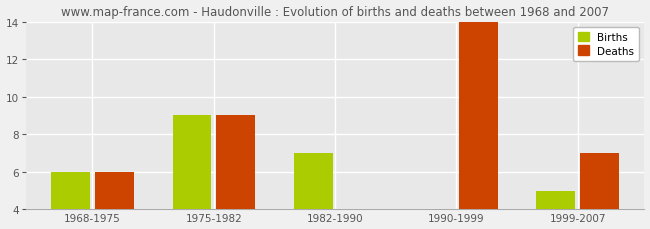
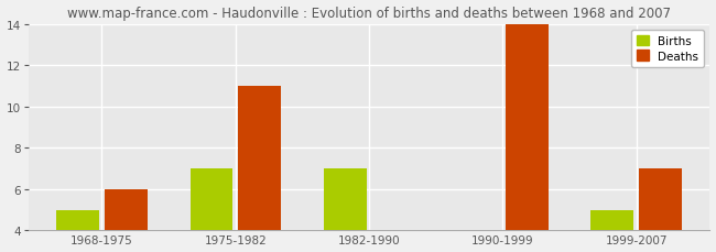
Births/1968-1975: 6 -> 5
Births/1975-1982: 9 -> 7
Deaths/1975-1982: 9 -> 11
